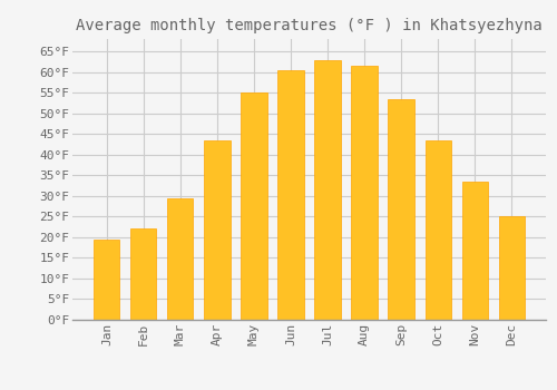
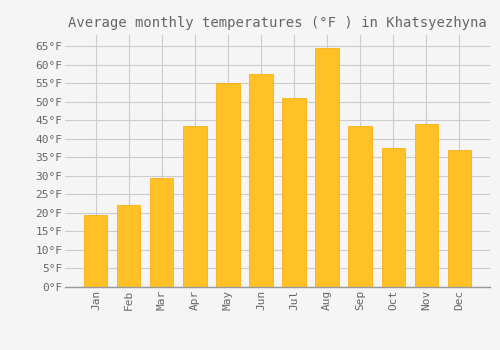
Jun: 60.5°F -> 57.5°F
Jul: 63.0°F -> 51.0°F
Aug: 61.5°F -> 64.5°F
Sep: 53.5°F -> 43.5°F
Oct: 43.5°F -> 37.5°F
Nov: 33.5°F -> 44.0°F
Dec: 25.0°F -> 37.0°F
